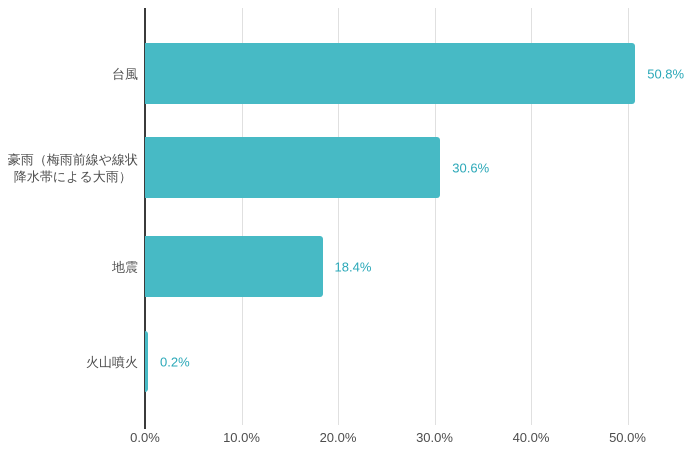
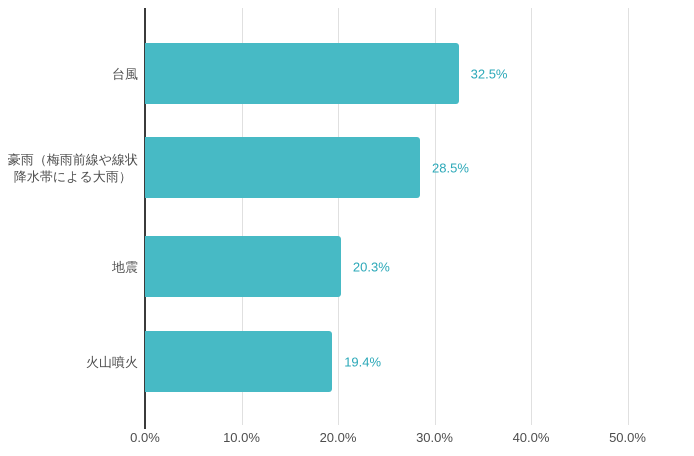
台風: 50.8% -> 32.5%
豪雨（梅雨前線や線状 降水帯による大雨）: 30.6% -> 28.5%
地震: 18.4% -> 20.3%
火山噴火: 0.2% -> 19.4%
